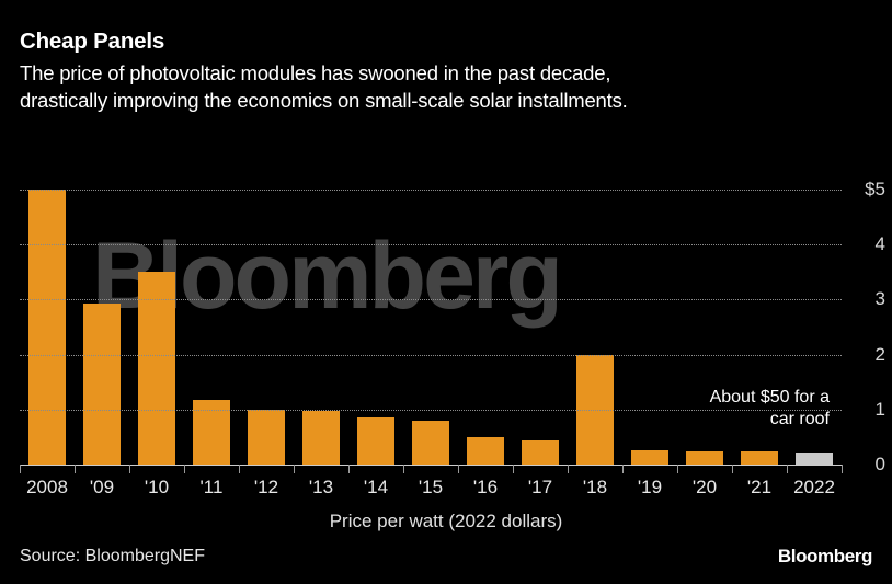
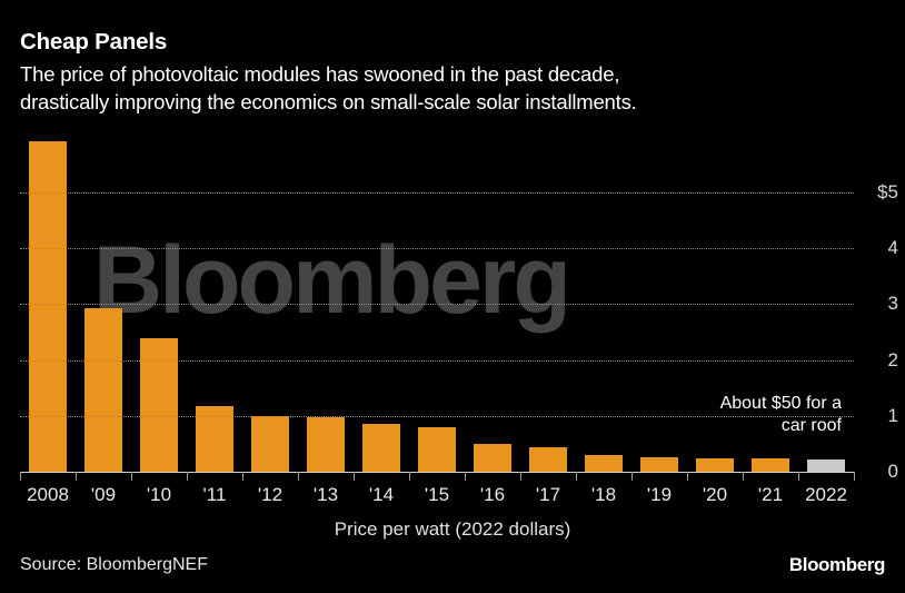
2008: $5.0 -> $5.9
'10: $3.5 -> $2.4
'18: $2.0 -> $0.3
